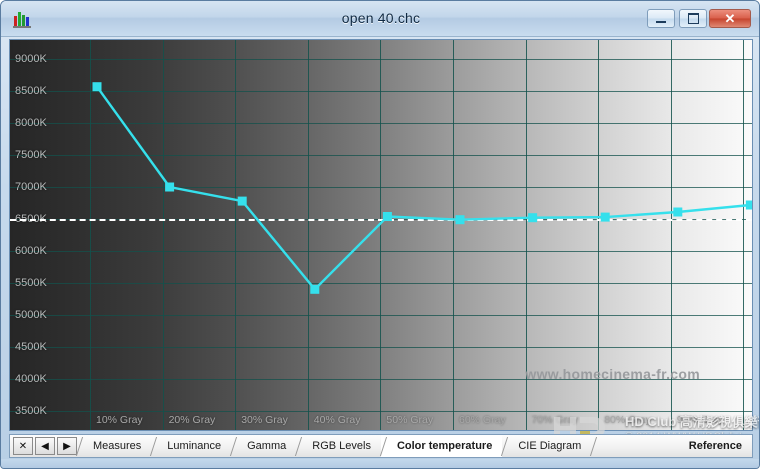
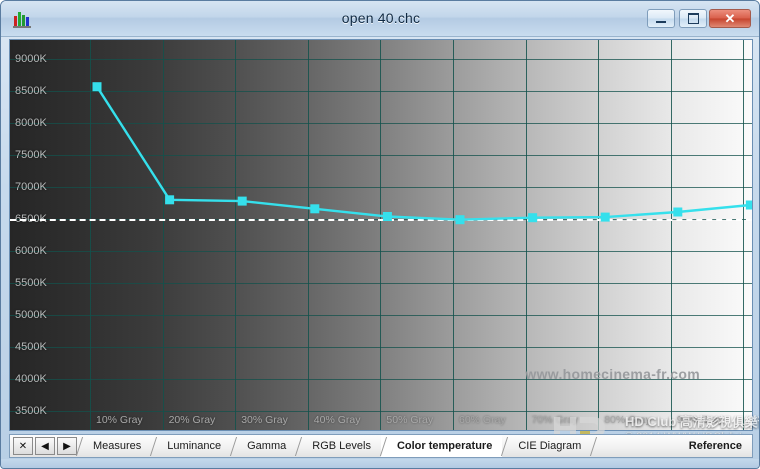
20% Gray: 7000K -> 6800K
40% Gray: 5400K -> 6700K
